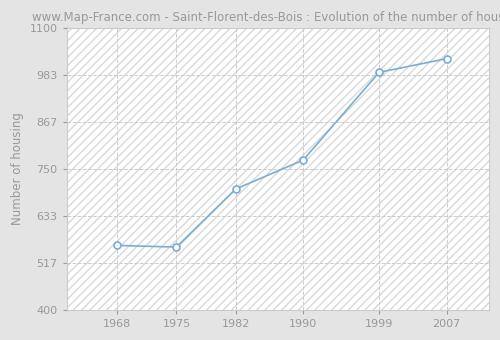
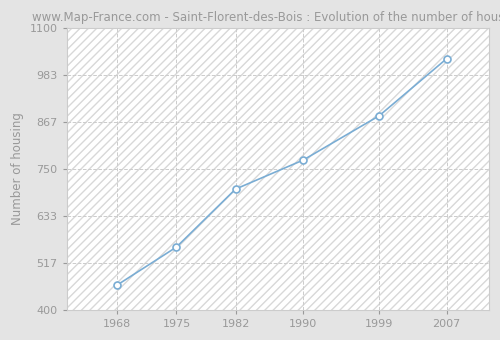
1968: 560 -> 462
1999: 990 -> 882
